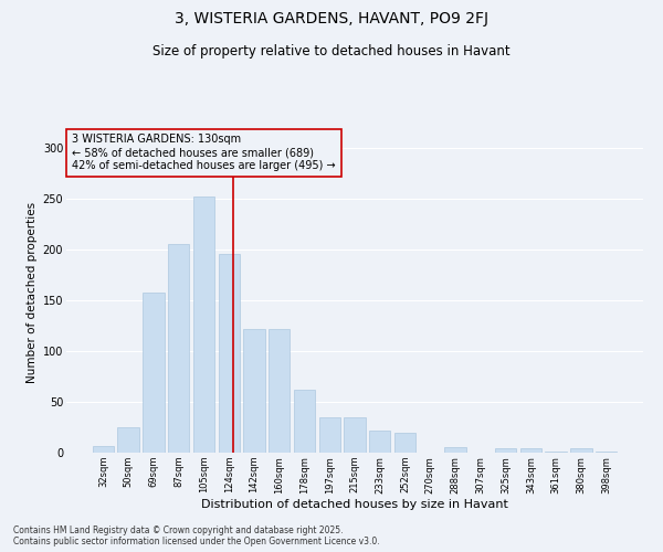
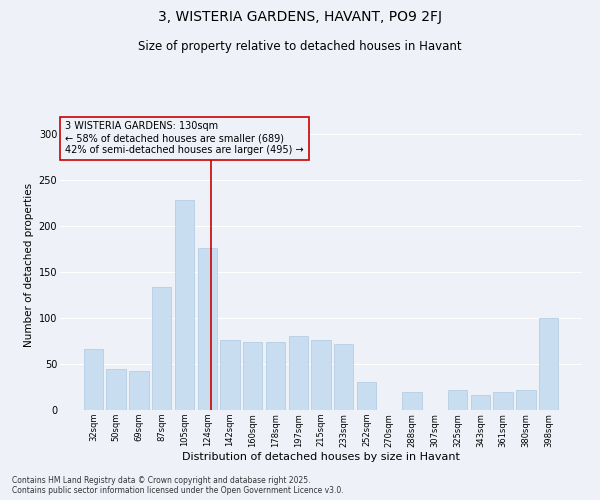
32sqm: 6 -> 66
50sqm: 25 -> 44
69sqm: 157 -> 42
87sqm: 205 -> 134
105sqm: 252 -> 228
124sqm: 196 -> 176
142sqm: 122 -> 76
160sqm: 122 -> 74
178sqm: 62 -> 74
197sqm: 35 -> 80
215sqm: 35 -> 76
233sqm: 22 -> 72
252sqm: 20 -> 30
288sqm: 5 -> 20
325sqm: 4 -> 22
343sqm: 4 -> 16
361sqm: 1 -> 20
380sqm: 4 -> 22
398sqm: 1 -> 100
